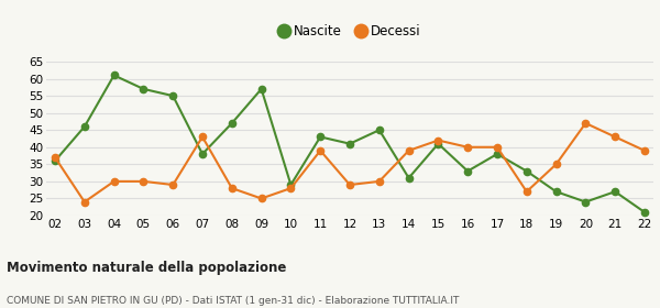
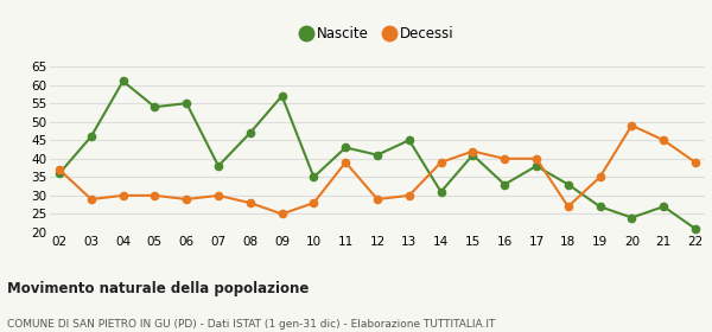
Decessi/03: 24 -> 29
Nascite/05: 57 -> 54
Decessi/07: 43 -> 30
Nascite/10: 29 -> 35
Decessi/20: 47 -> 49
Decessi/21: 43 -> 45
